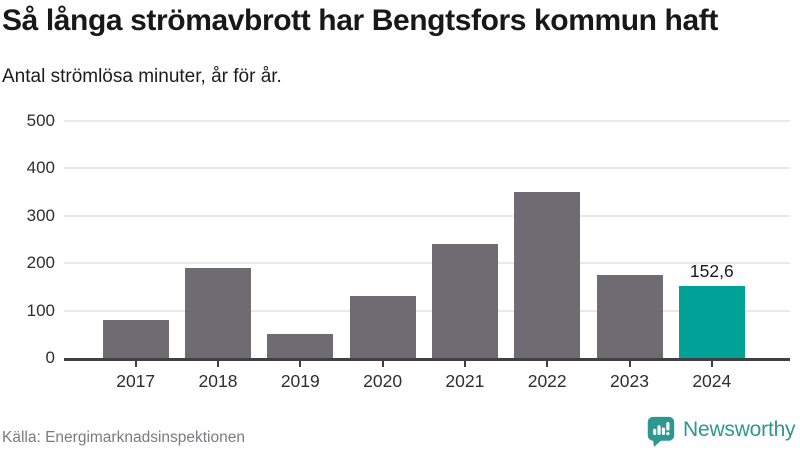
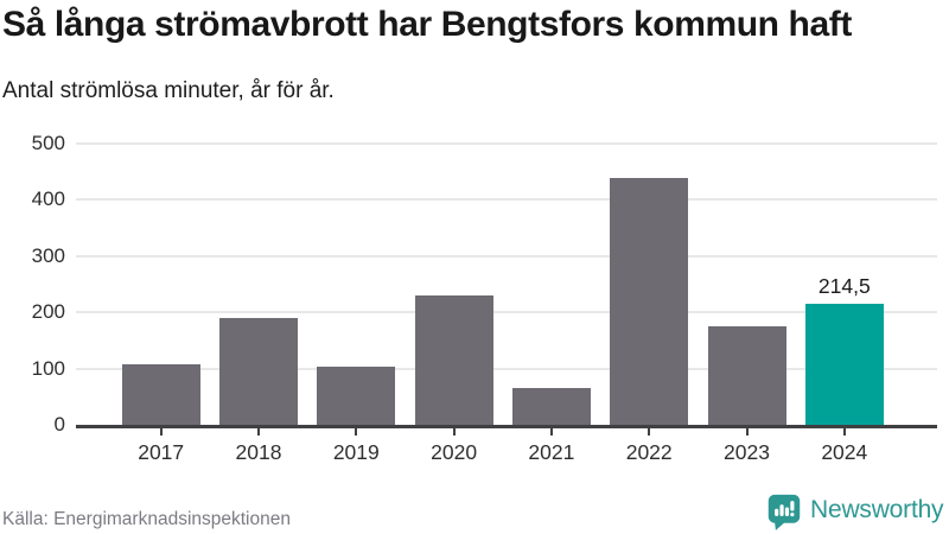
2017: 80 -> 110
2019: 50 -> 100
2020: 130 -> 230
2021: 240 -> 70
2022: 350 -> 440
2024: 152,6 -> 214,5
